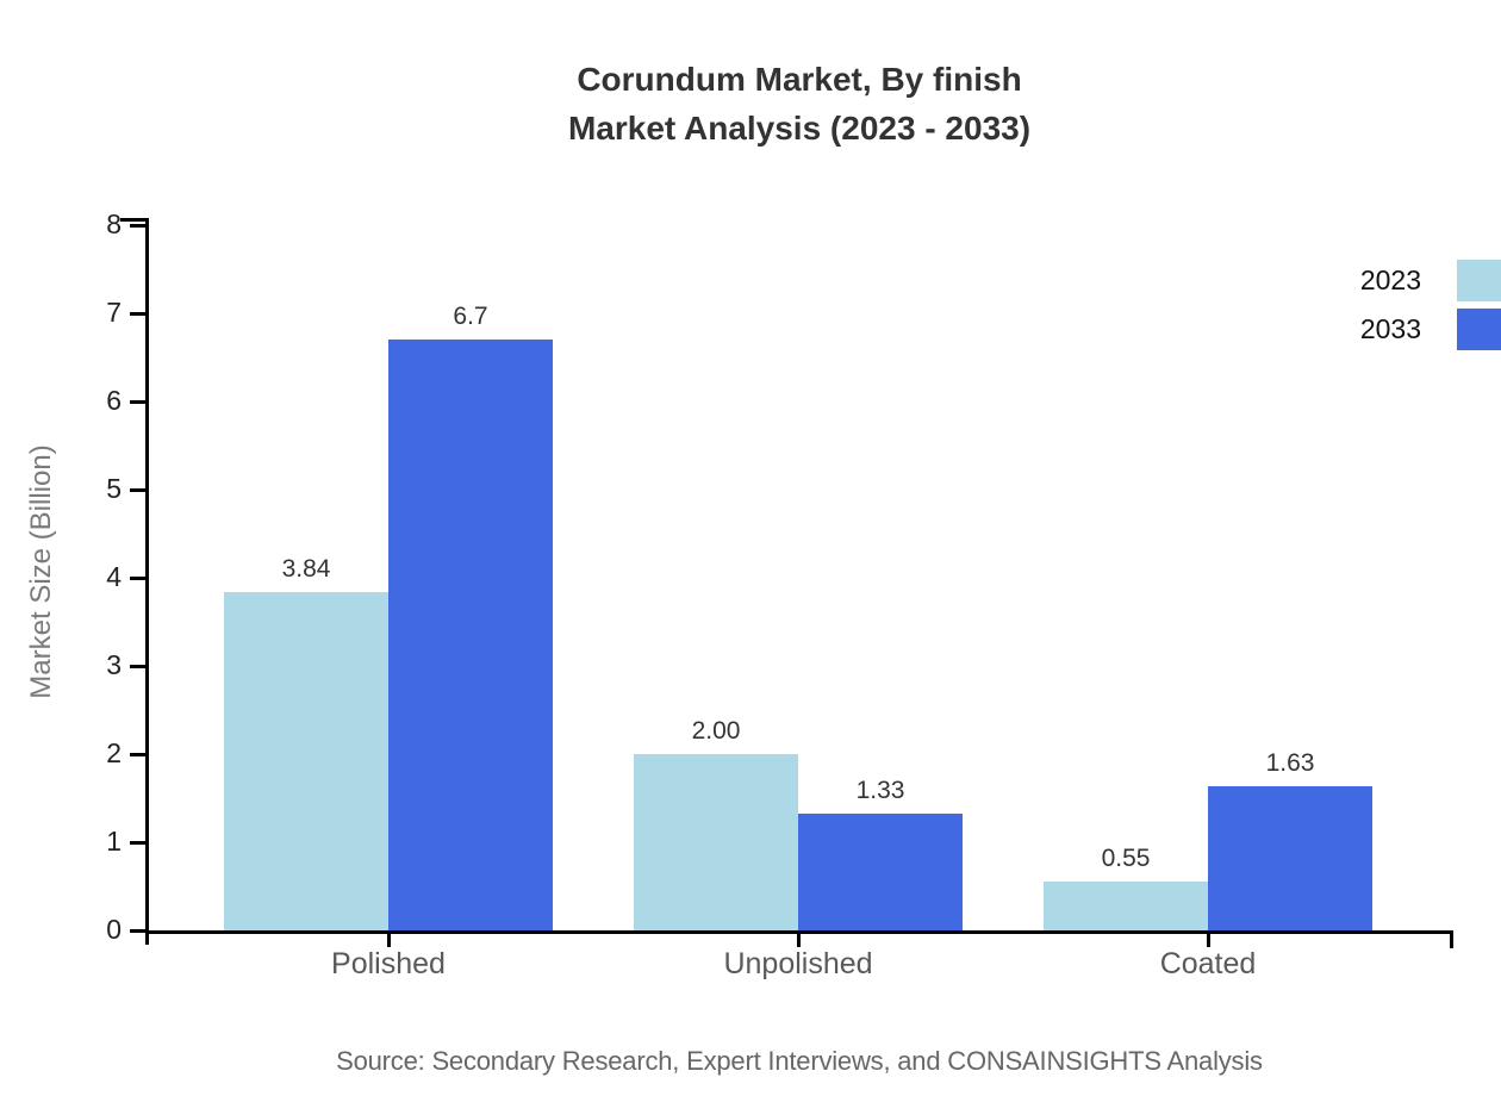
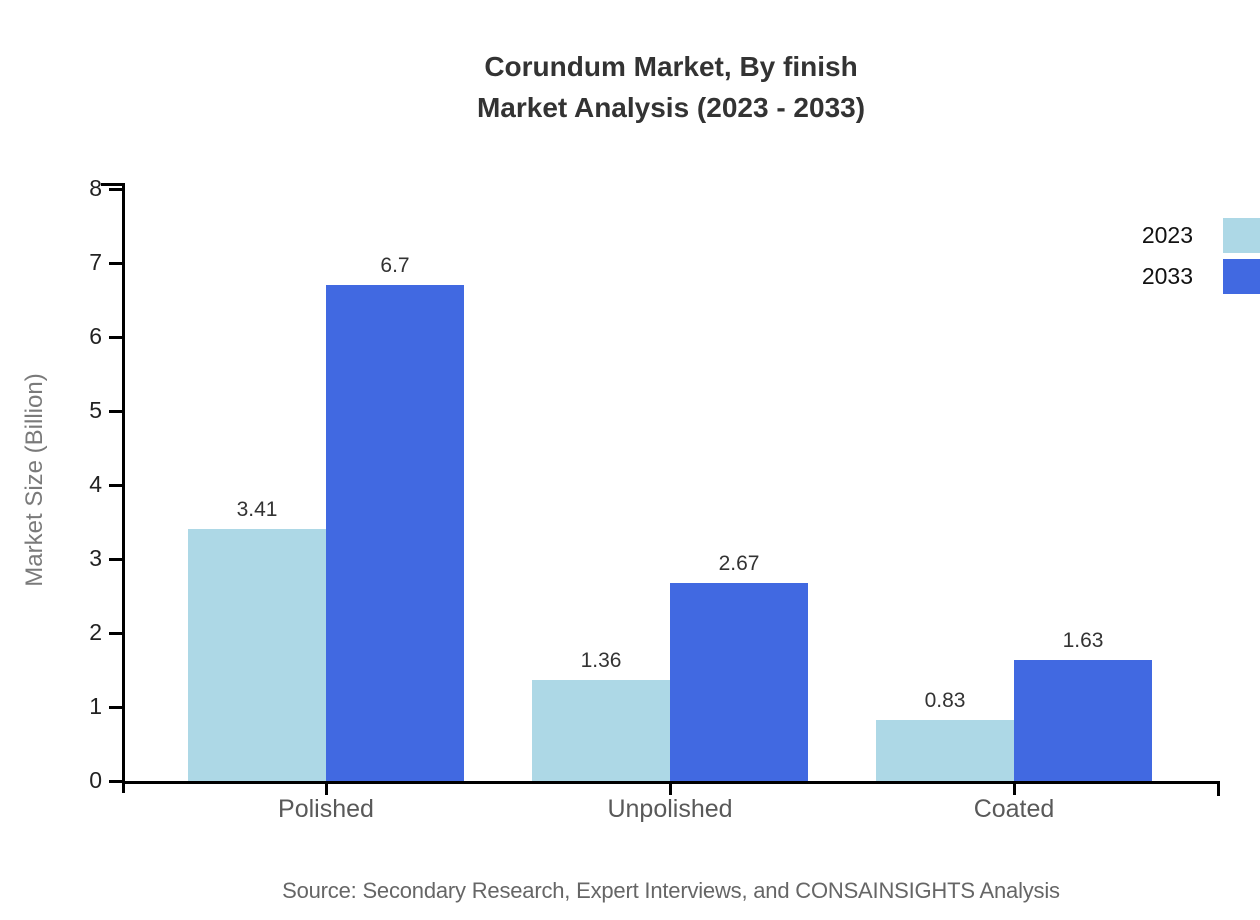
2023/Polished: 3.84 -> 3.41
2023/Unpolished: 2.00 -> 1.36
2033/Unpolished: 1.33 -> 2.67
2023/Coated: 0.55 -> 0.83
